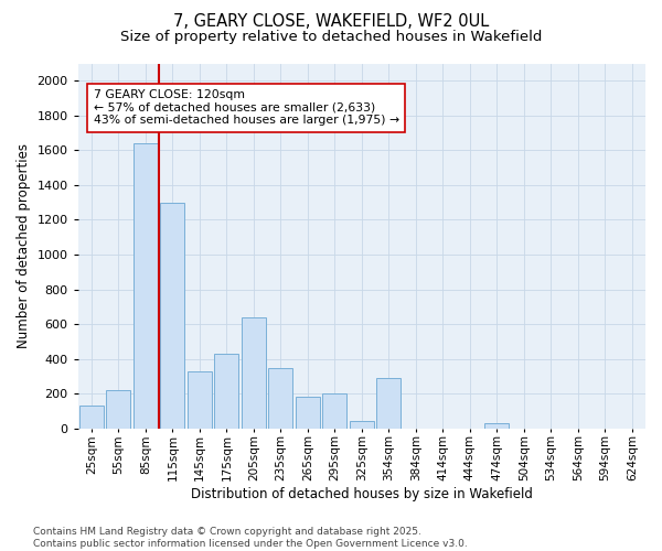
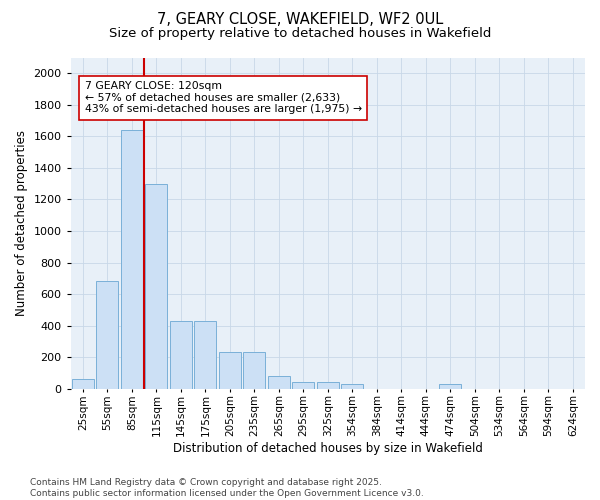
25sqm: 130 -> 60
55sqm: 220 -> 680
145sqm: 330 -> 430
205sqm: 640 -> 230
235sqm: 350 -> 230
265sqm: 180 -> 80
295sqm: 200 -> 40
354sqm: 290 -> 30
